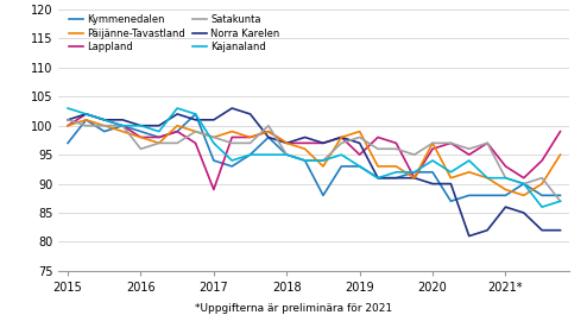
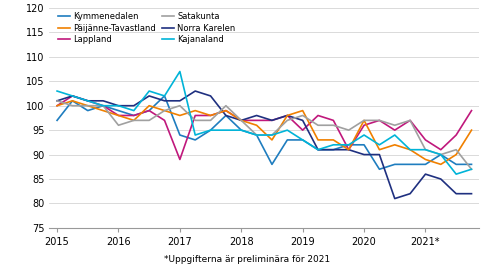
Satakunta/2017: 98 -> 100
Kajanaland/2017: 97 -> 107
Satakunta/2018: 95 -> 97
